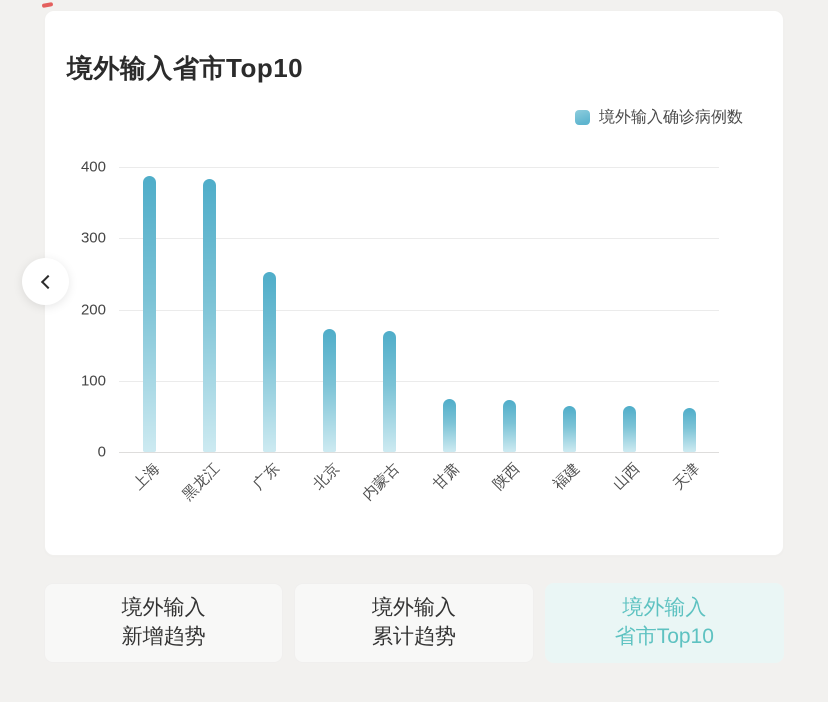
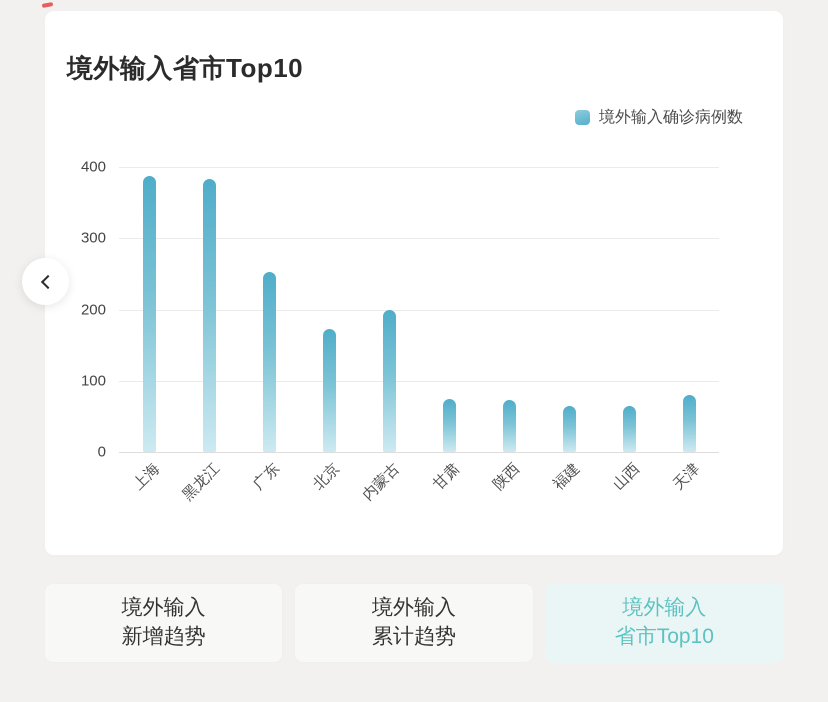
内蒙古: 170 -> 200
天津: 60 -> 80
